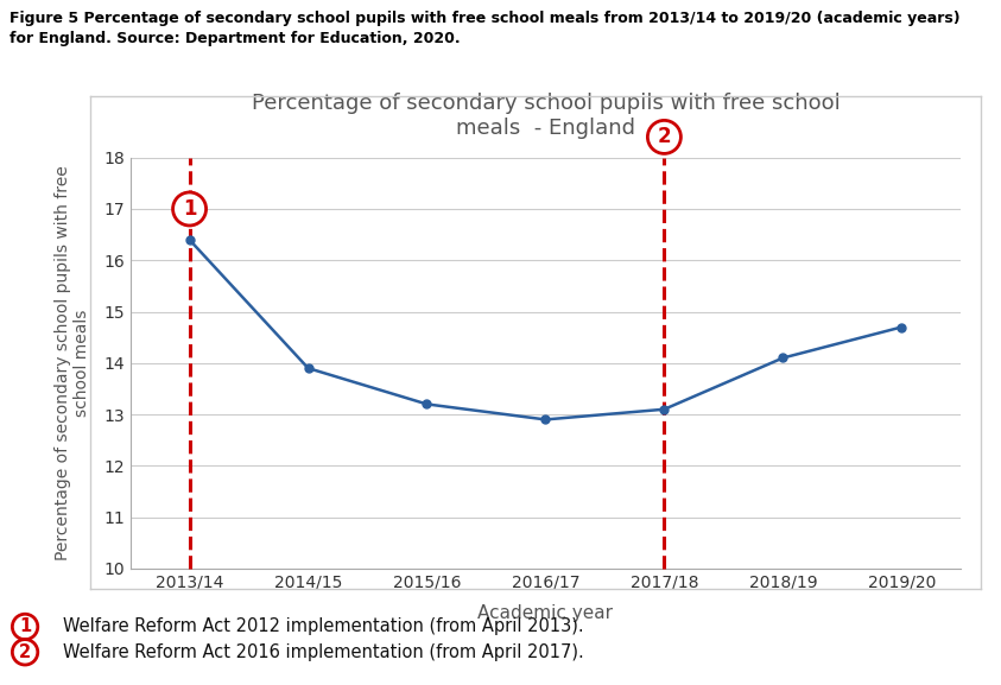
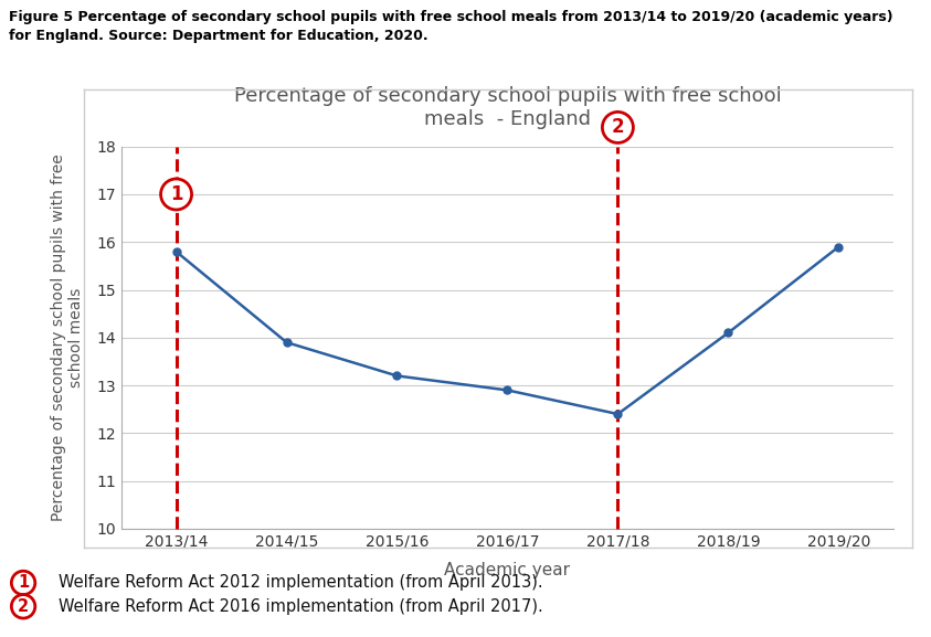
2013/14: 16.4 -> 15.8
2017/18: 13.1 -> 12.4
2019/20: 14.7 -> 15.9
